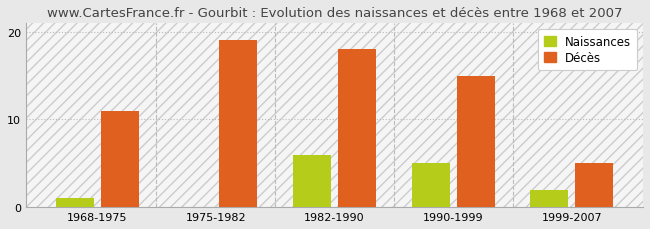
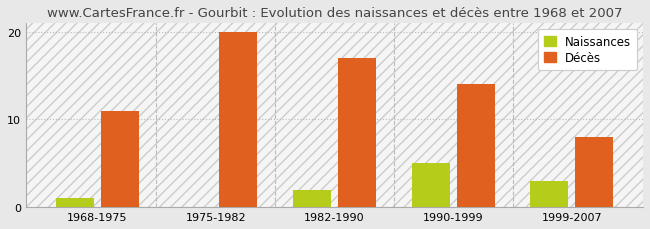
Décès/1975-1982: 19 -> 20
Naissances/1982-1990: 6 -> 2
Décès/1982-1990: 18 -> 17
Décès/1990-1999: 15 -> 14
Naissances/1999-2007: 2 -> 3
Décès/1999-2007: 5 -> 8
